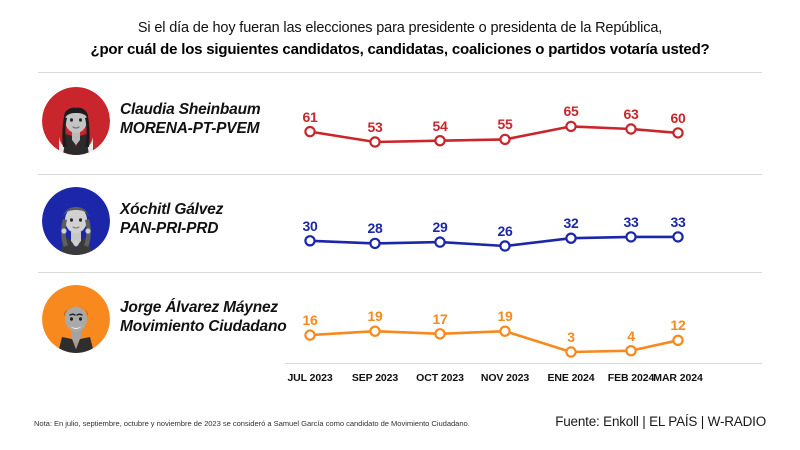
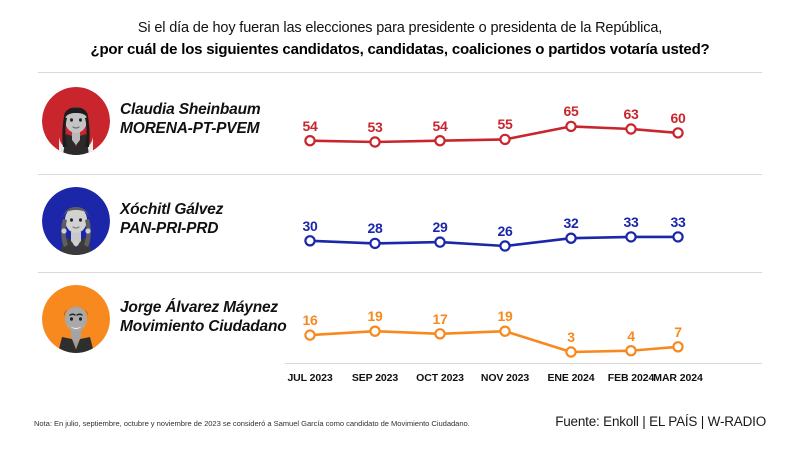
Claudia Sheinbaum/JUL 2023: 61 -> 54
Jorge Álvarez Máynez/MAR 2024: 12 -> 7
